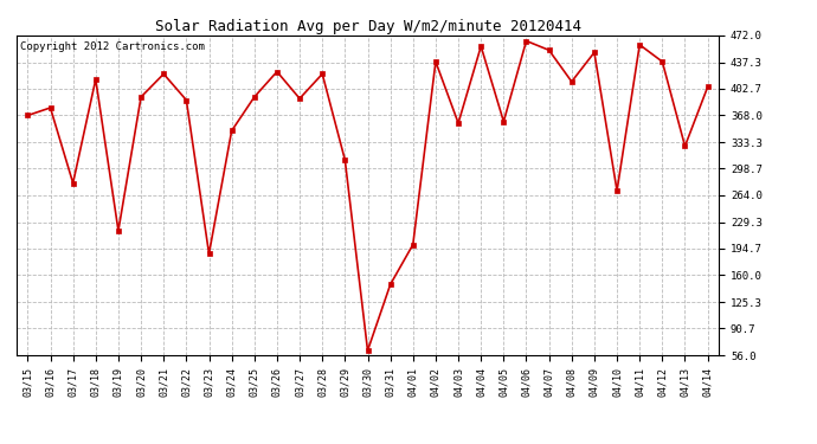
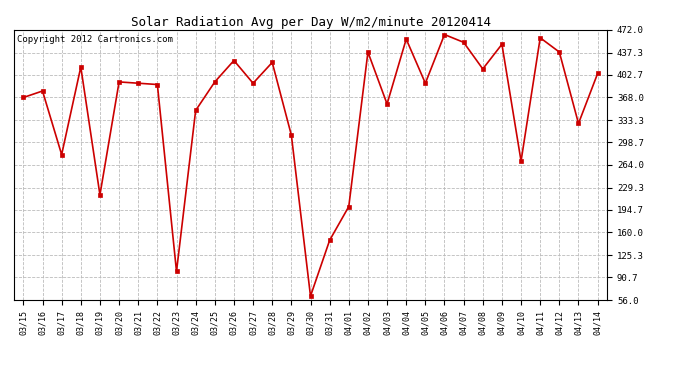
03/21: 422 -> 390
03/23: 188 -> 100
04/05: 360 -> 390
